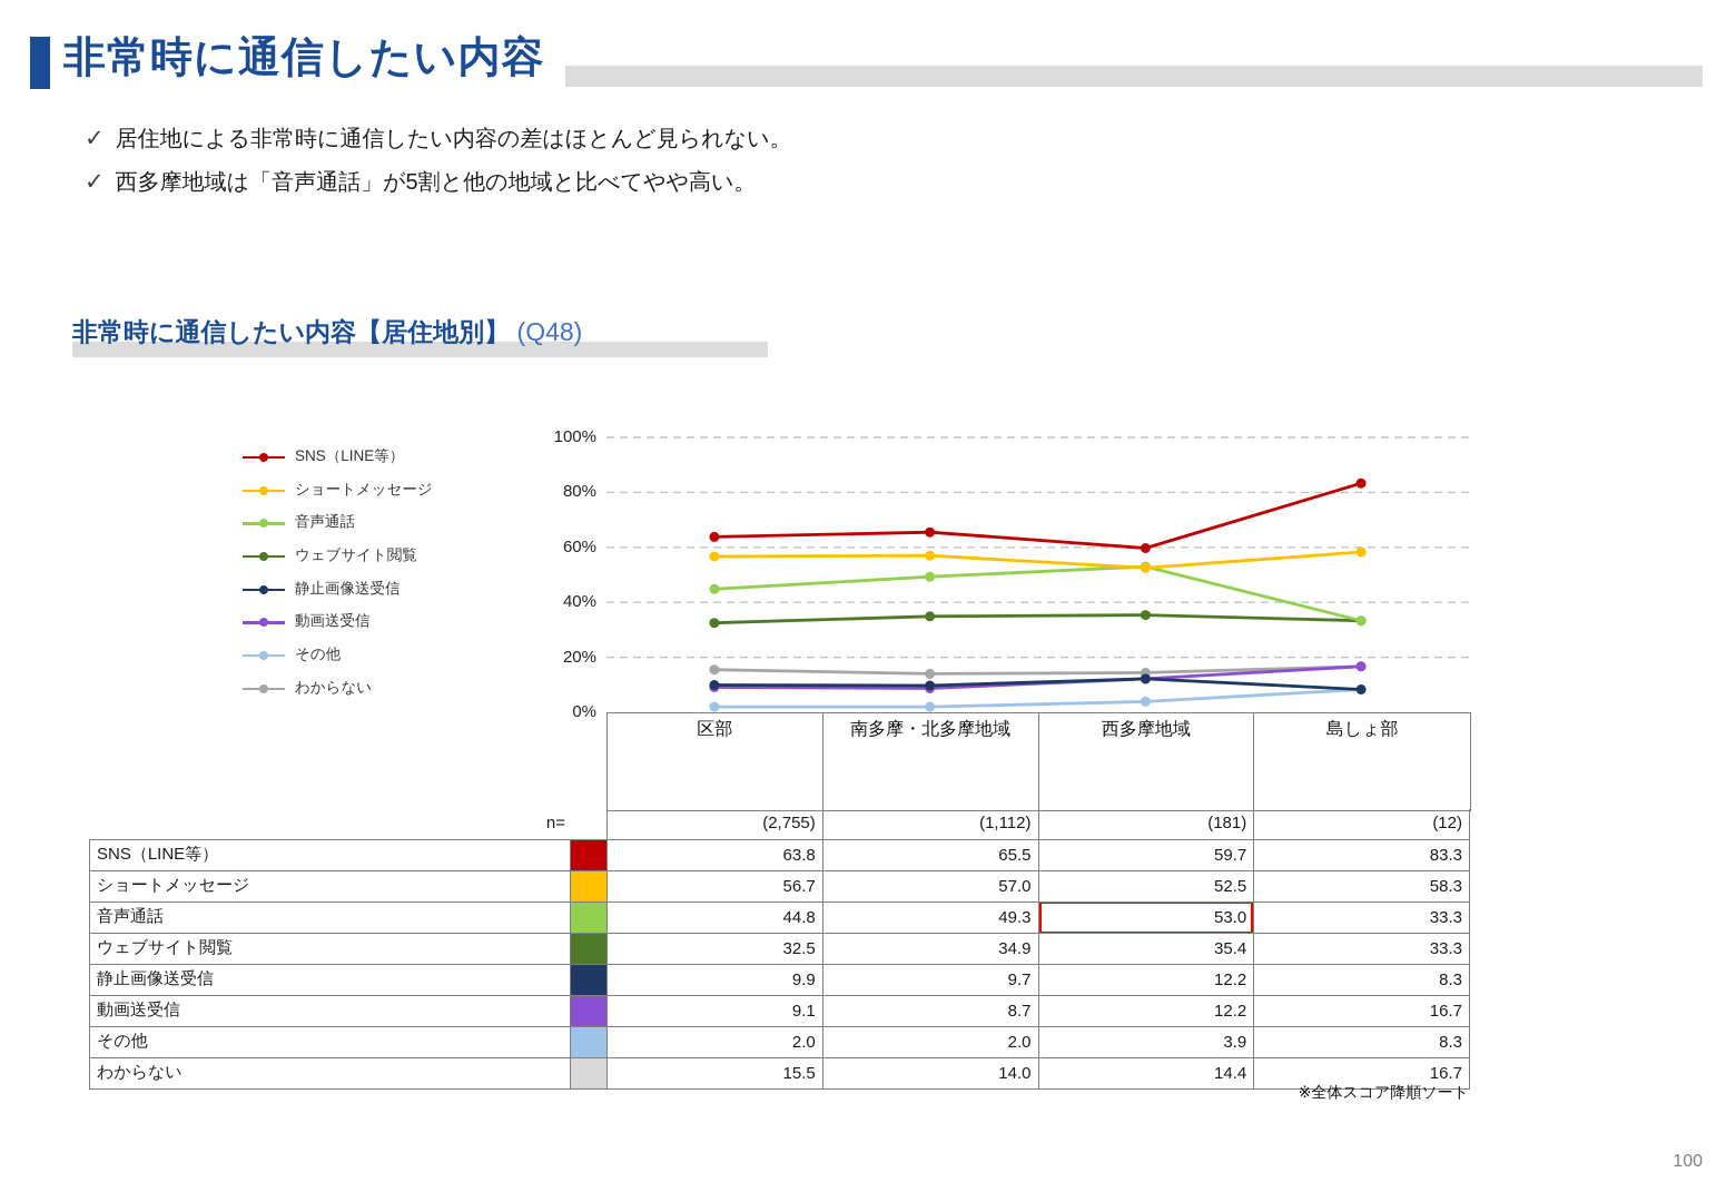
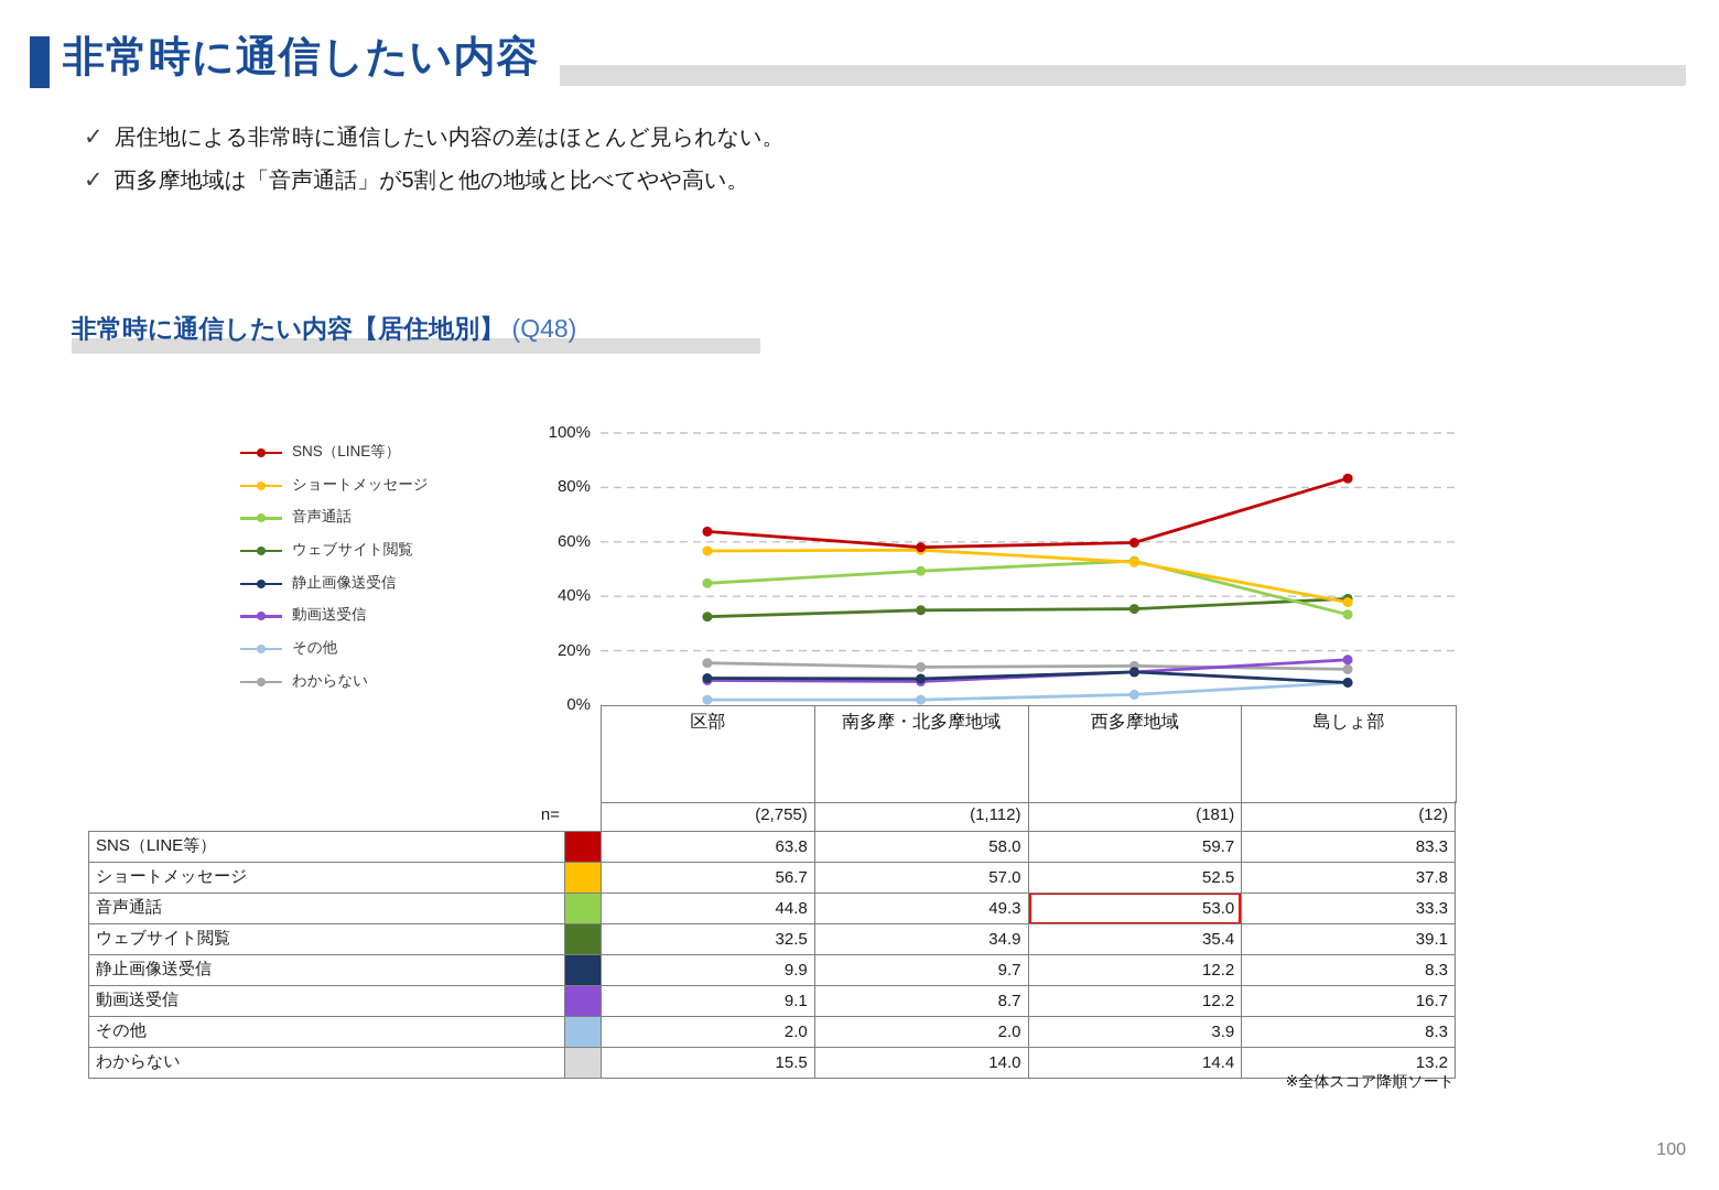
SNS（LINE等）/南多摩・北多摩地域: 65.5 -> 58.0
ショートメッセージ/島しょ部: 58.3 -> 37.8
ウェブサイト閲覧/島しょ部: 33.3 -> 39.1
わからない/島しょ部: 16.7 -> 13.2
